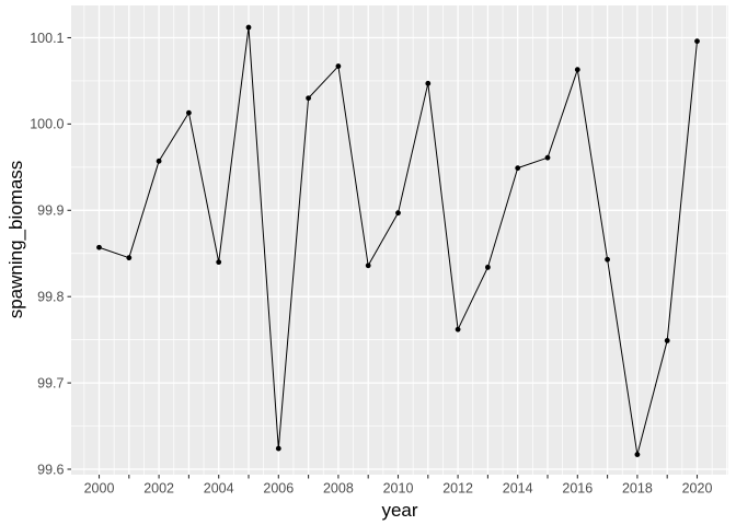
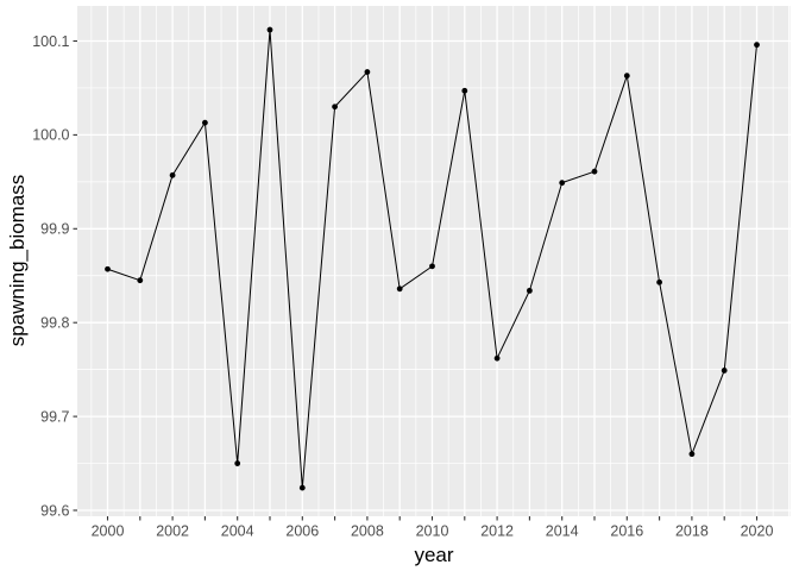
2004: 99.84 -> 99.65
2010: 99.90 -> 99.86
2018: 99.62 -> 99.66
